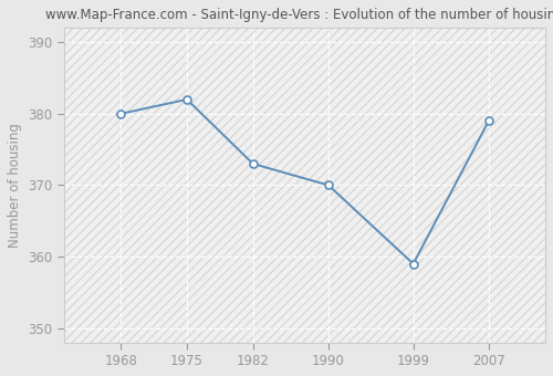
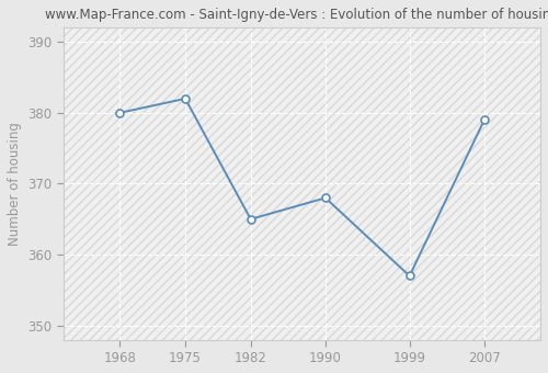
1982: 373 -> 365
1990: 370 -> 368
1999: 359 -> 357
